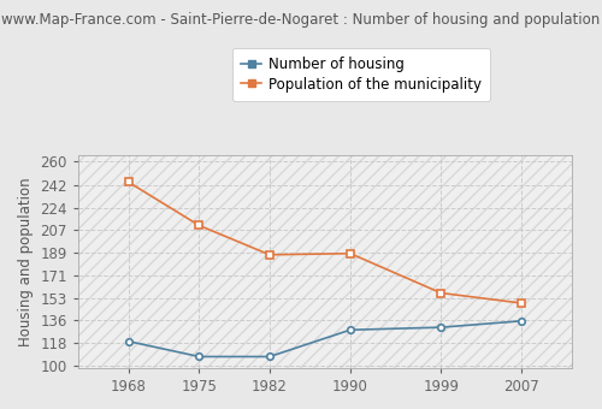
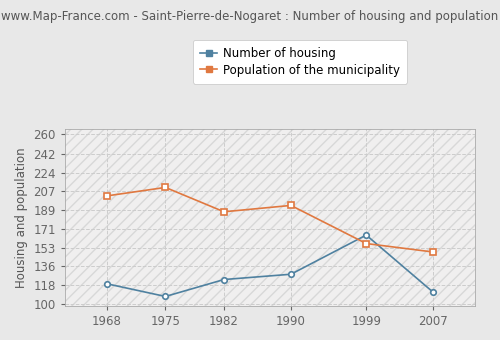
Population of the municipality/1968: 244 -> 202
Number of housing/1982: 107 -> 123
Population of the municipality/1990: 188 -> 193
Number of housing/1999: 130 -> 165
Number of housing/2007: 135 -> 111
